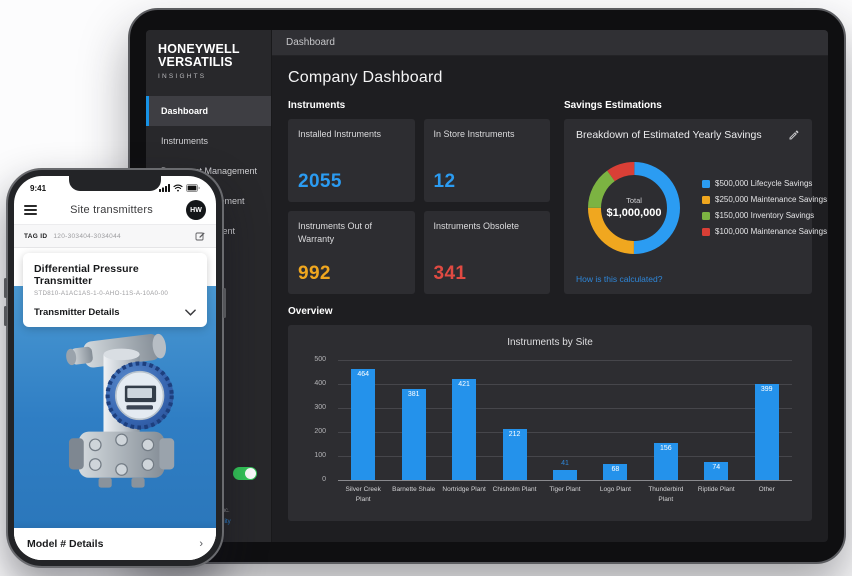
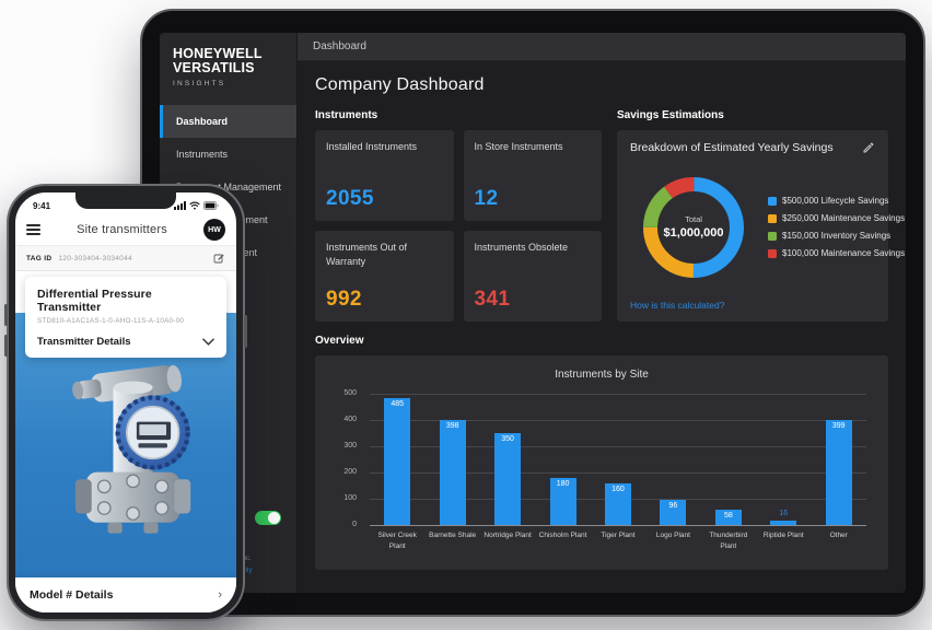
Instruments by Site/Silver Creek Plant: 464 -> 485
Instruments by Site/Barnette Shale: 381 -> 398
Instruments by Site/Nortridge Plant: 421 -> 350
Instruments by Site/Chisholm Plant: 212 -> 180
Instruments by Site/Tiger Plant: 41 -> 160
Instruments by Site/Logo Plant: 68 -> 96
Instruments by Site/Thunderbird Plant: 156 -> 58
Instruments by Site/Riptide Plant: 74 -> 16
